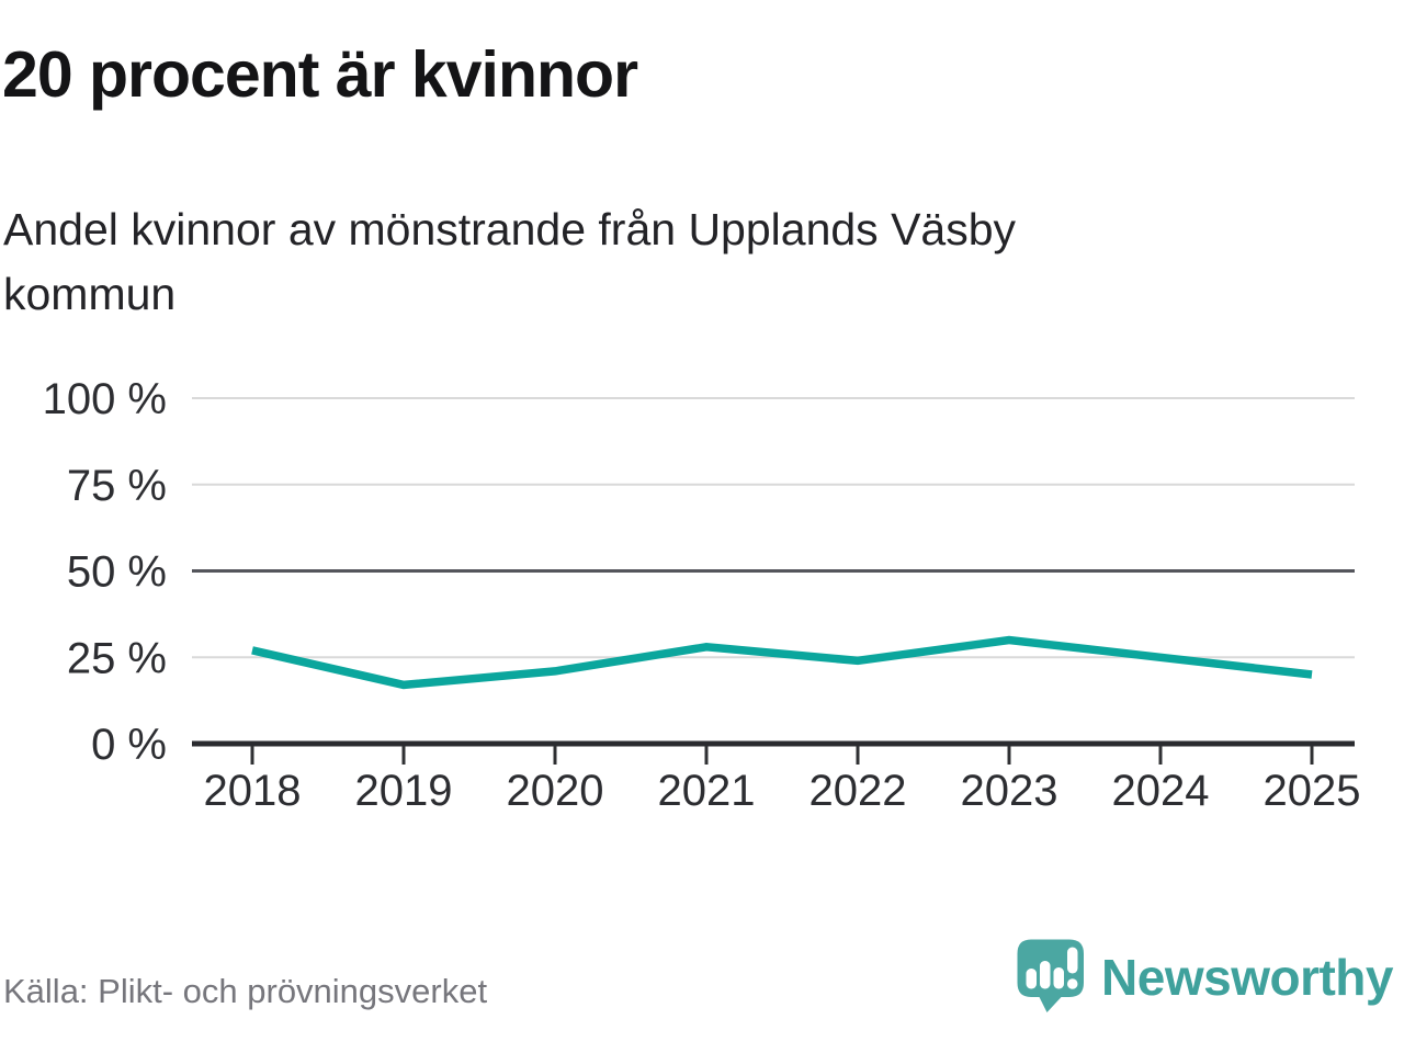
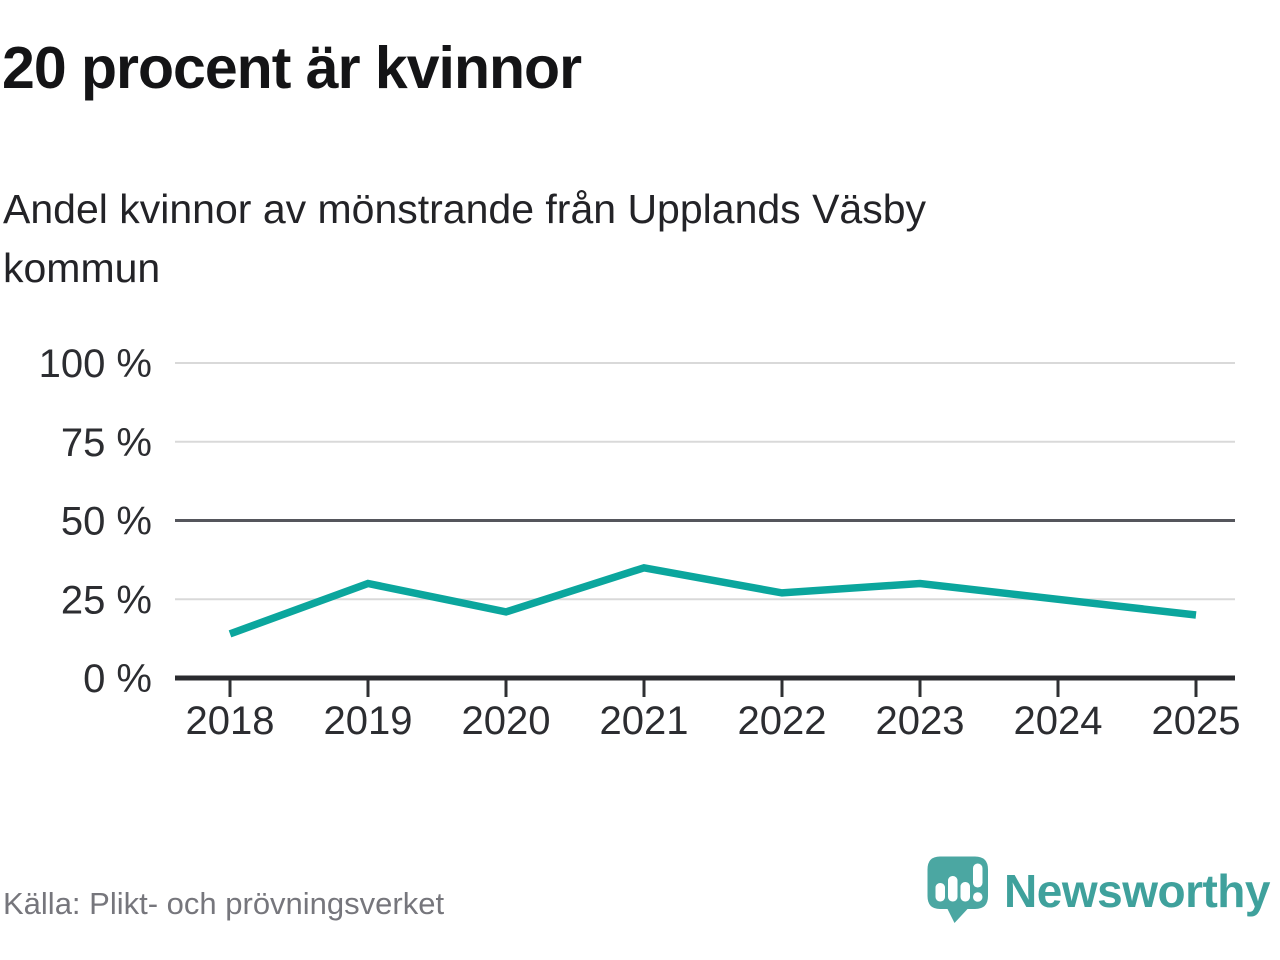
2018: 27% -> 14%
2019: 17% -> 30%
2021: 28% -> 35%
2022: 24% -> 27%
